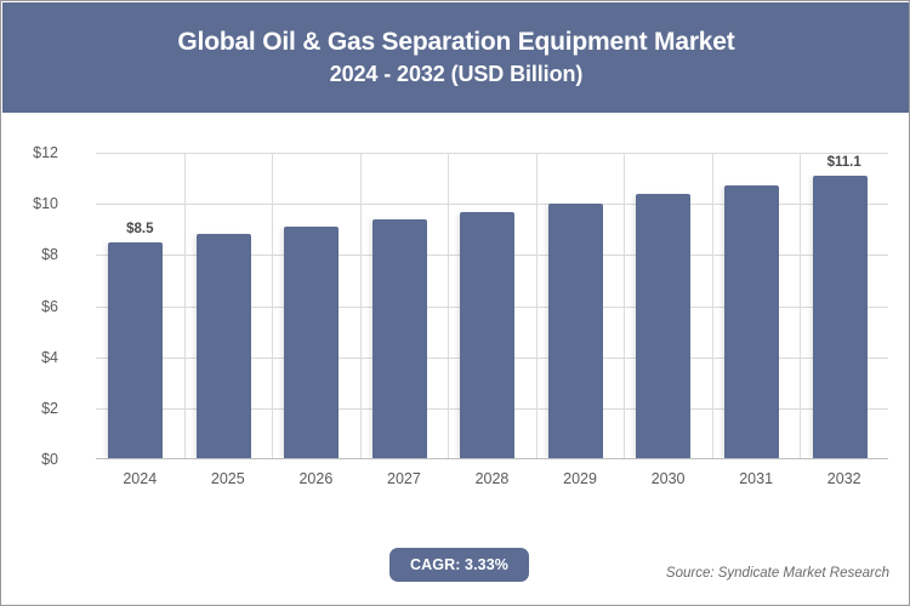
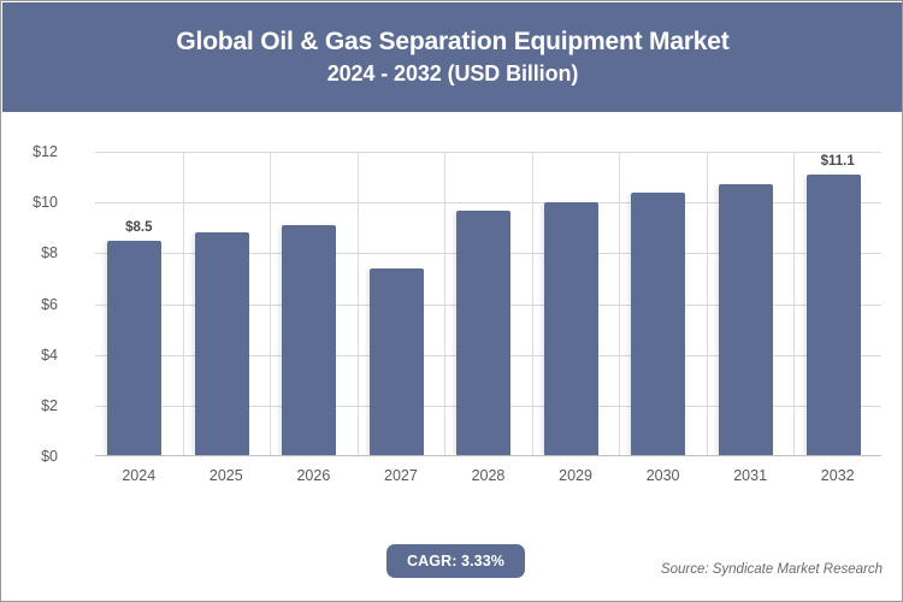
2027: $9.4 -> $7.4
